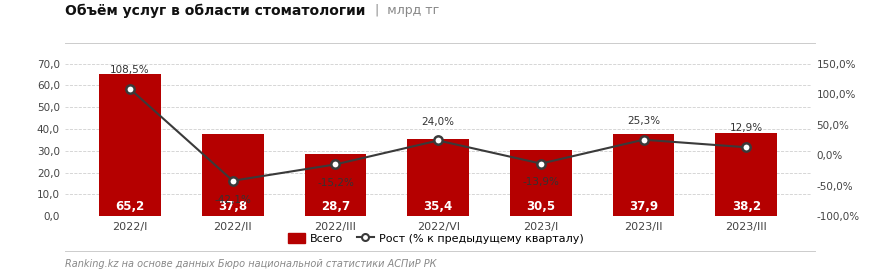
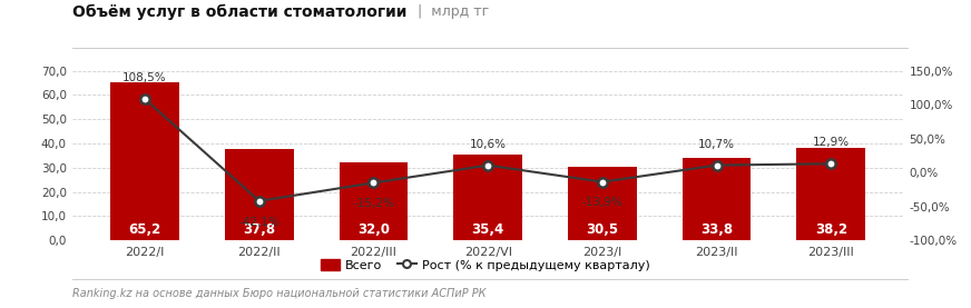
Всего/2022/III: 28,7 -> 32,0
Рост (% к предыдущему кварталу)/2022/VI: 24,0% -> 10,6%
Всего/2023/II: 37,9 -> 33,8
Рост (% к предыдущему кварталу)/2023/II: 25,3% -> 10,7%
